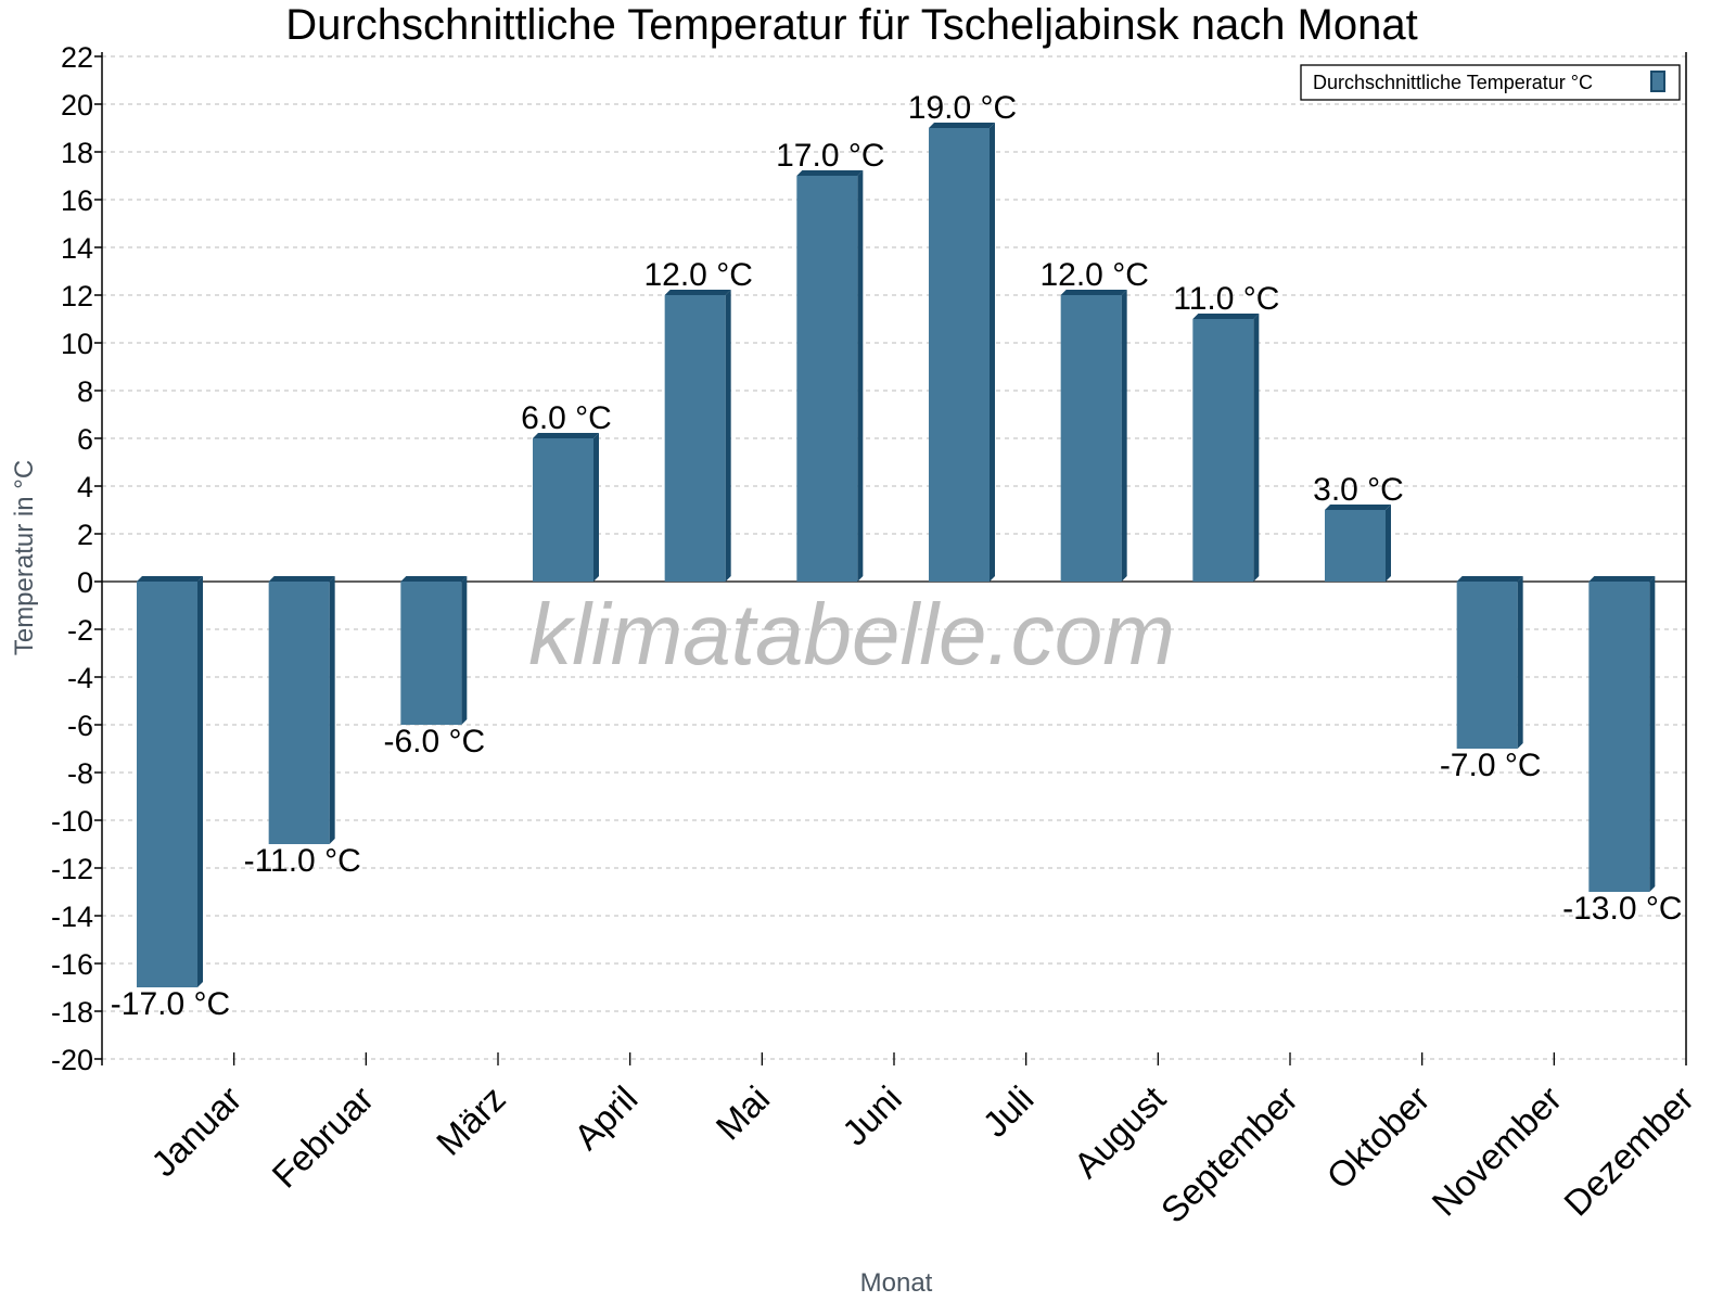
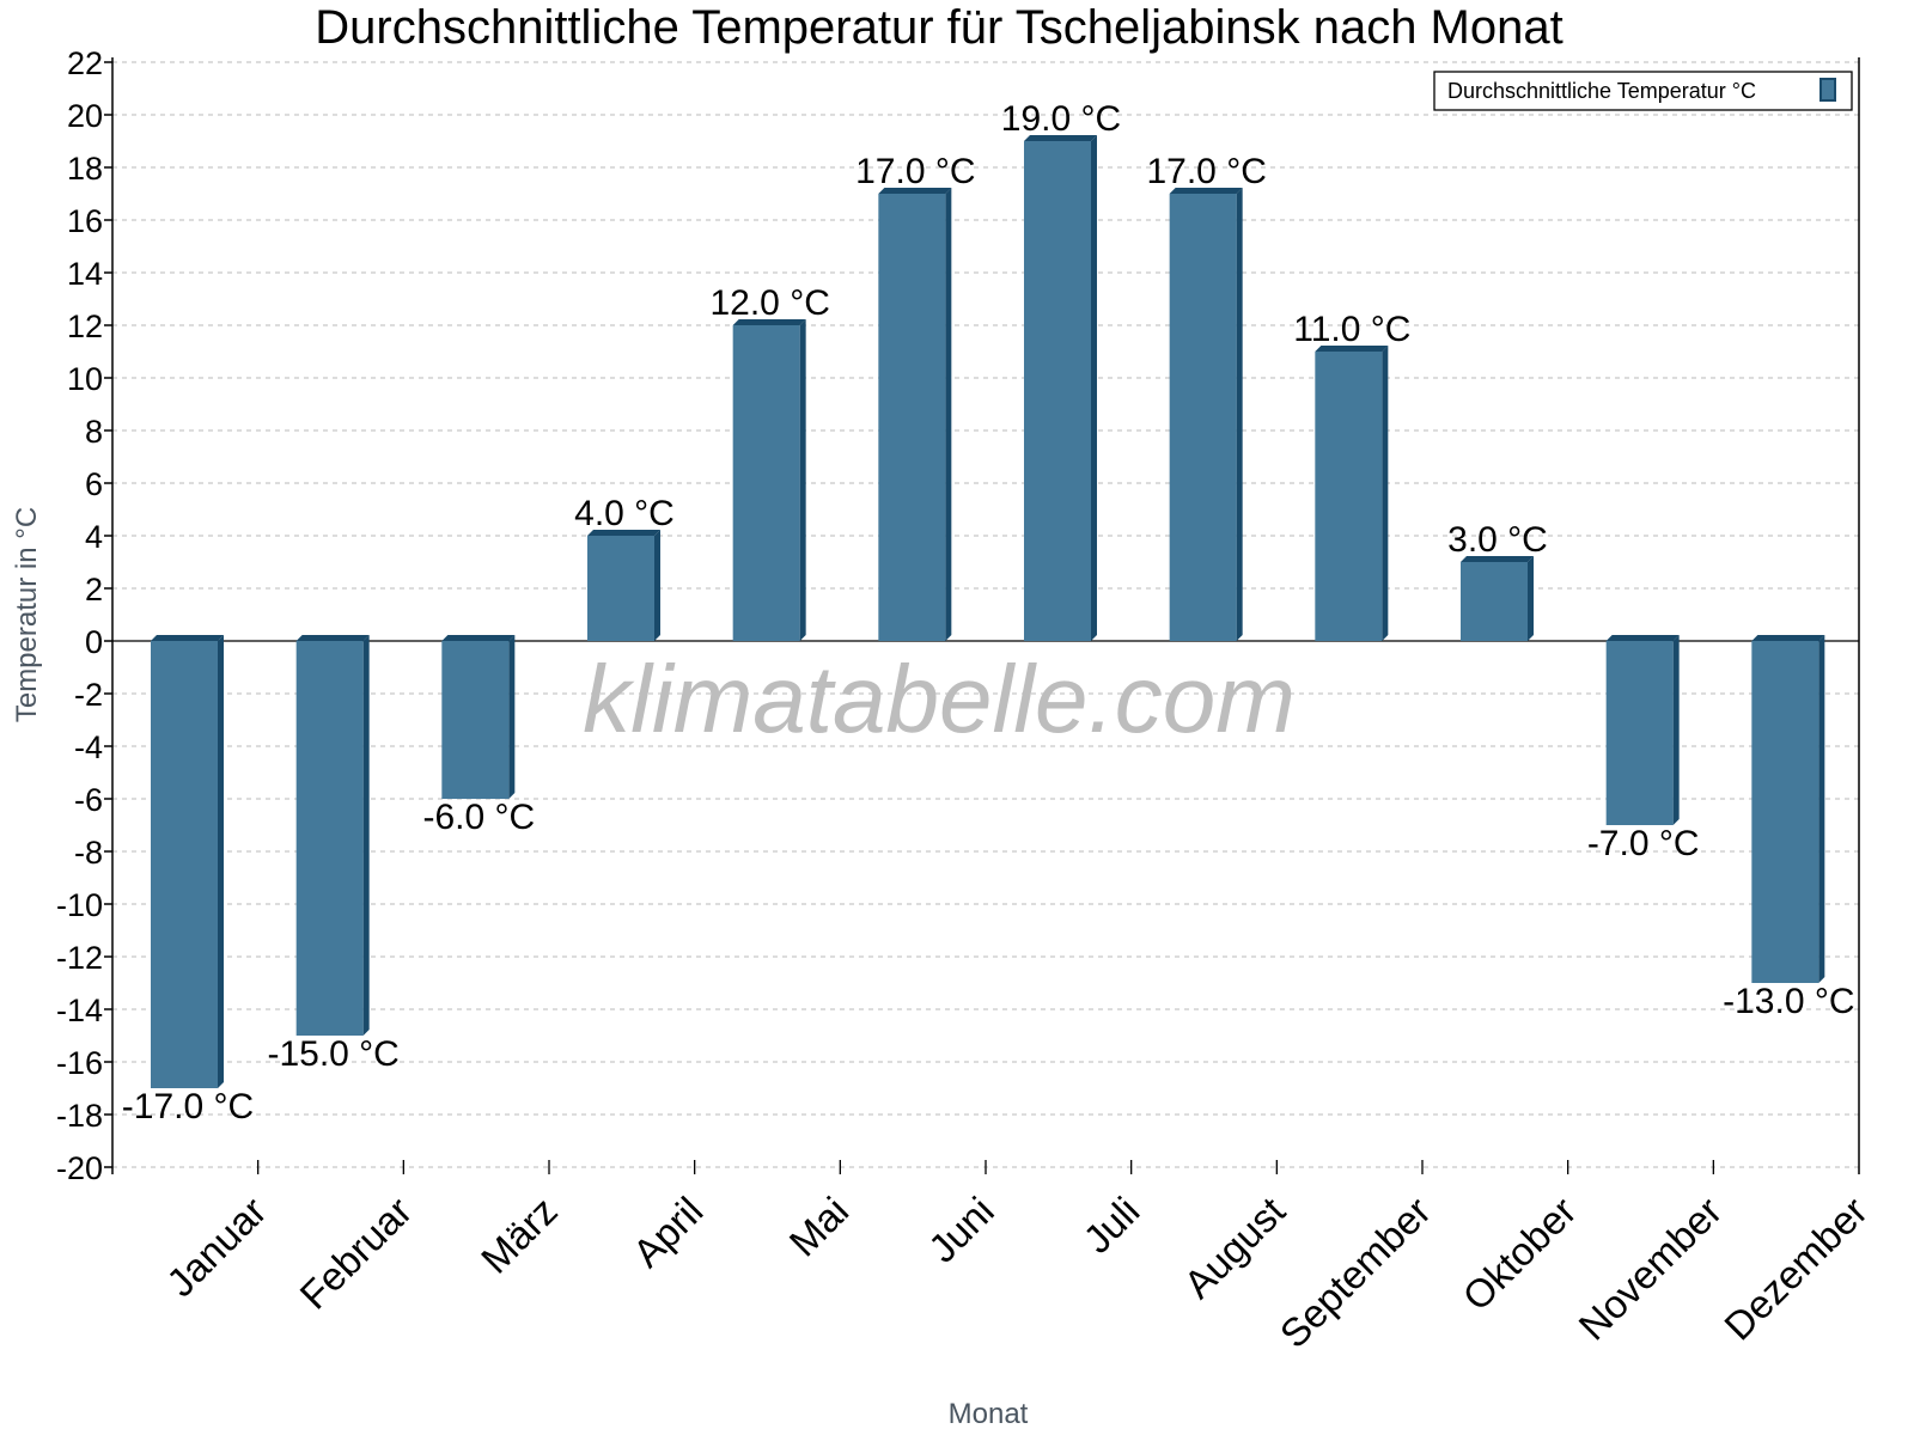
Februar: -11.0 -> -15.0
April: 6.0 -> 4.0
August: 12.0 -> 17.0
